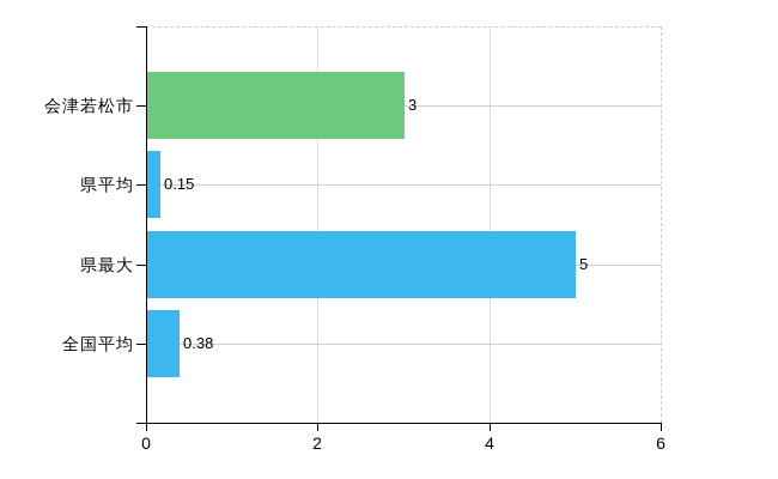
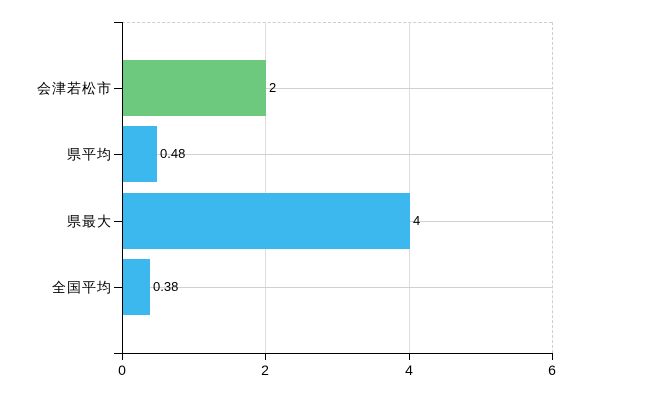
会津若松市: 3 -> 2
県平均: 0.15 -> 0.48
県最大: 5 -> 4
